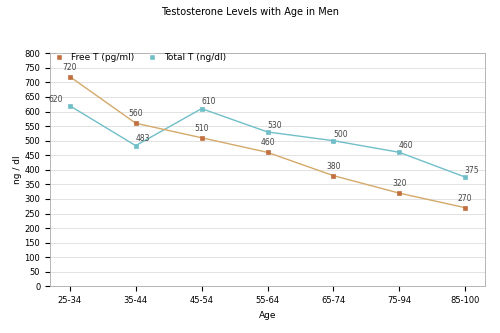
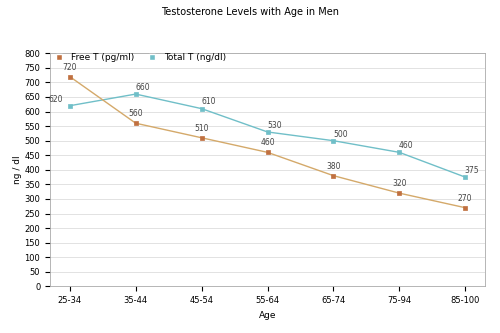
Total T (ng/dl)/35-44: 483 -> 660
